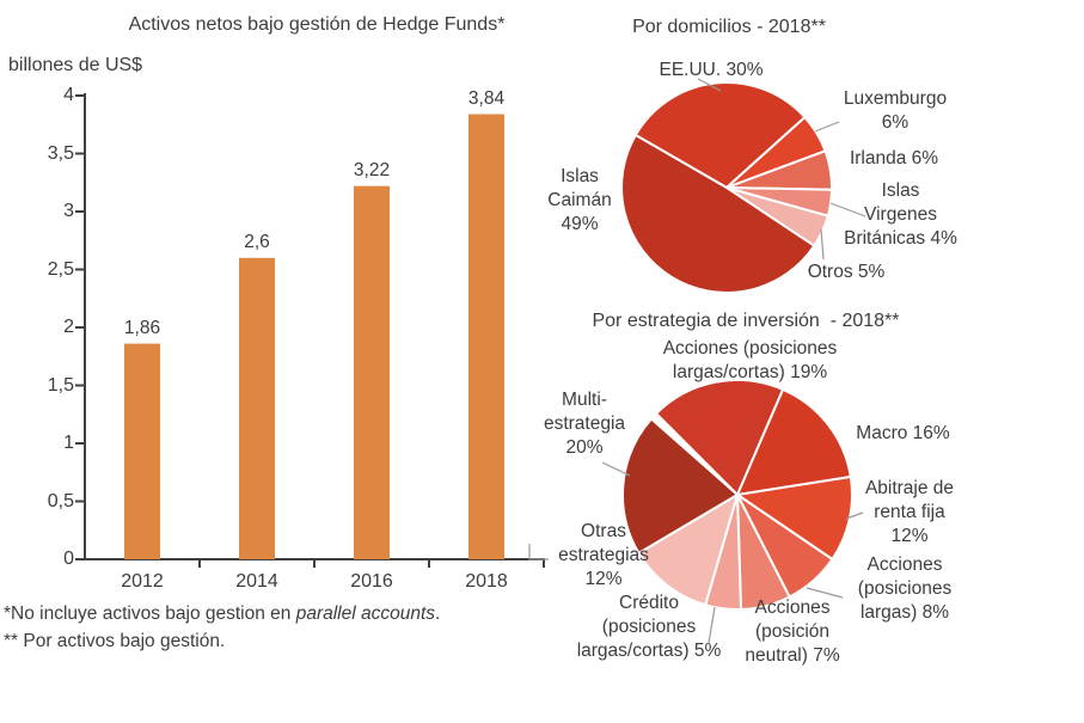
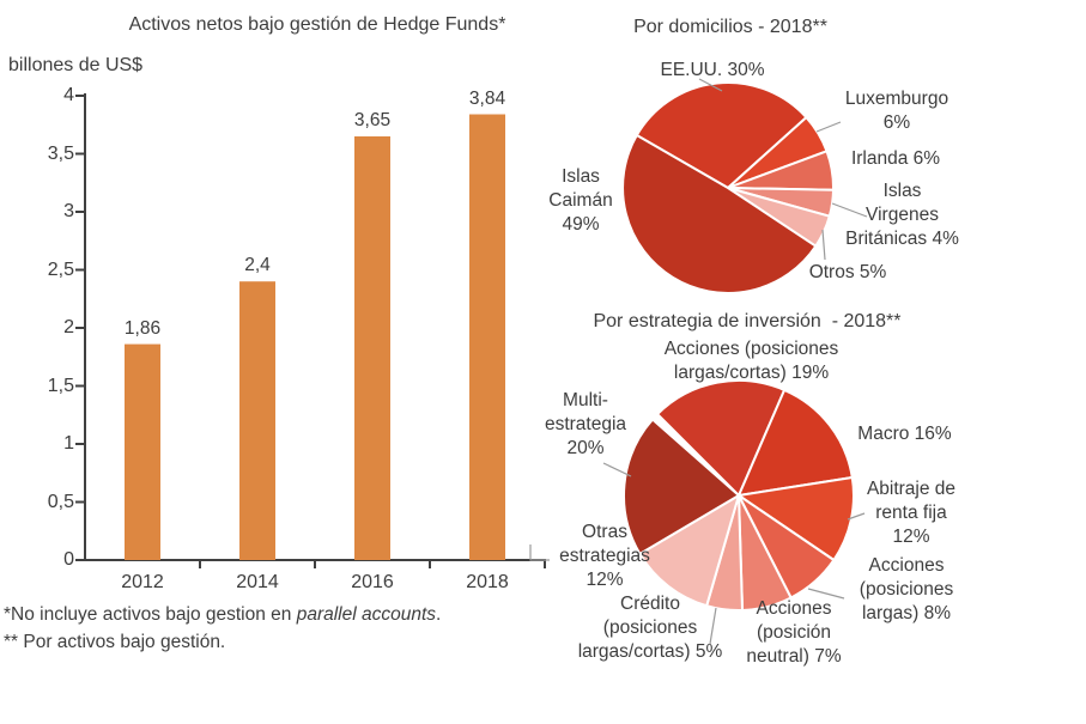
Activos netos bajo gestión de Hedge Funds*/2014: 2,6 -> 2,4
Activos netos bajo gestión de Hedge Funds*/2016: 3,22 -> 3,65
